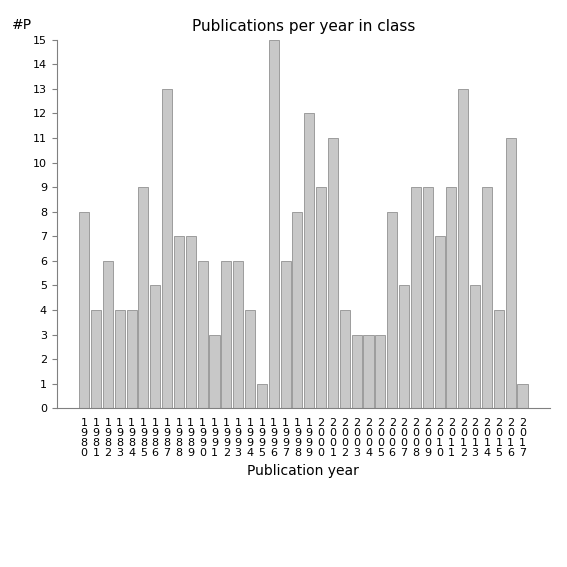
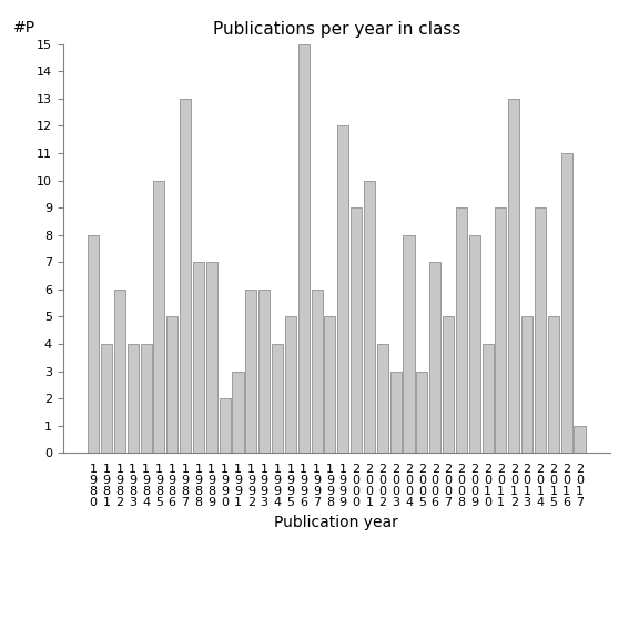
1 9 8 5: 9 -> 10
1 9 9 0: 6 -> 2
1 9 9 5: 1 -> 5
1 9 9 8: 8 -> 5
2 0 0 1: 11 -> 10
2 0 0 4: 3 -> 8
2 0 0 6: 8 -> 7
2 0 0 9: 9 -> 8
2 0 1 0: 7 -> 4
2 0 1 5: 4 -> 5
